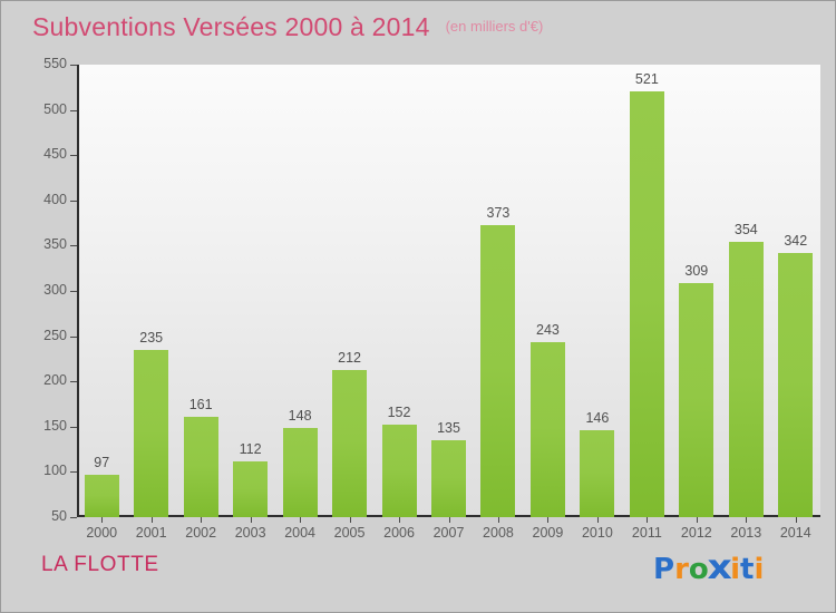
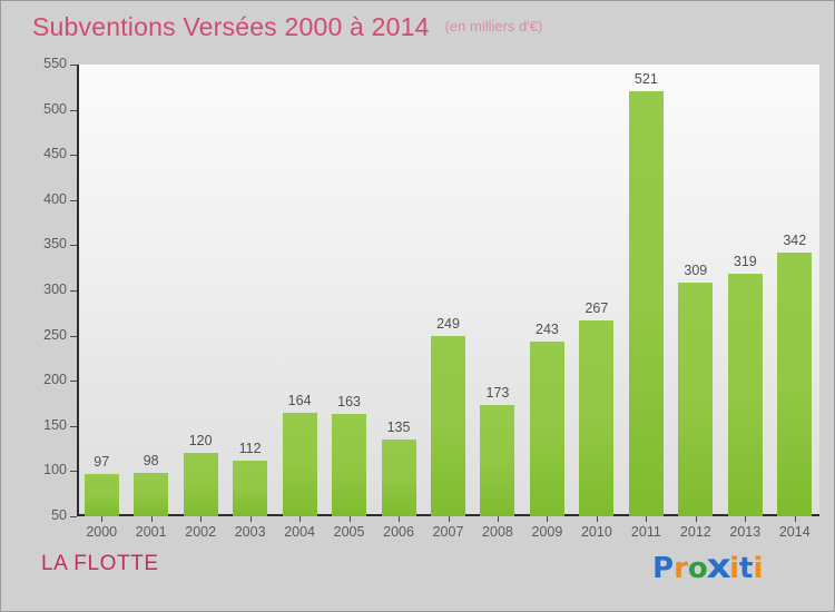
2001: 235 -> 98
2002: 161 -> 120
2004: 148 -> 164
2005: 212 -> 163
2006: 152 -> 135
2007: 135 -> 249
2008: 373 -> 173
2010: 146 -> 267
2013: 354 -> 319
